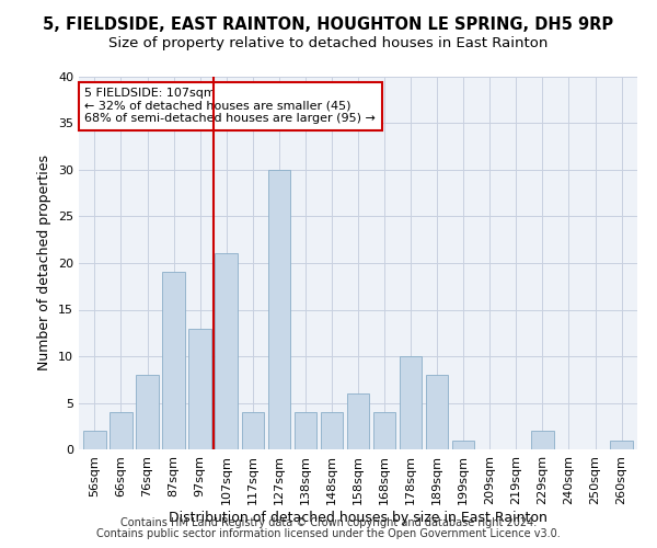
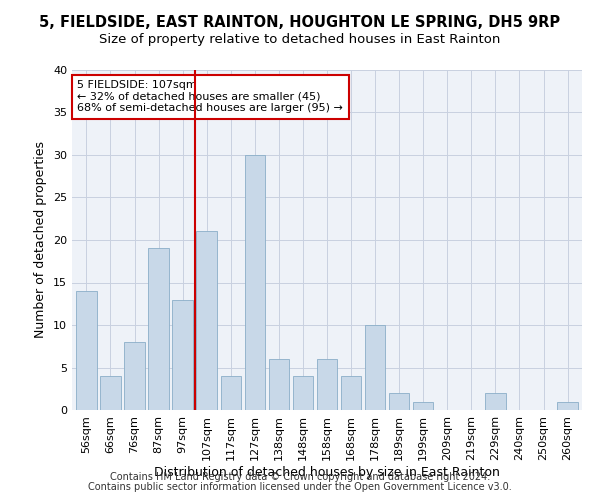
56sqm: 2 -> 14
138sqm: 4 -> 6
189sqm: 8 -> 2
